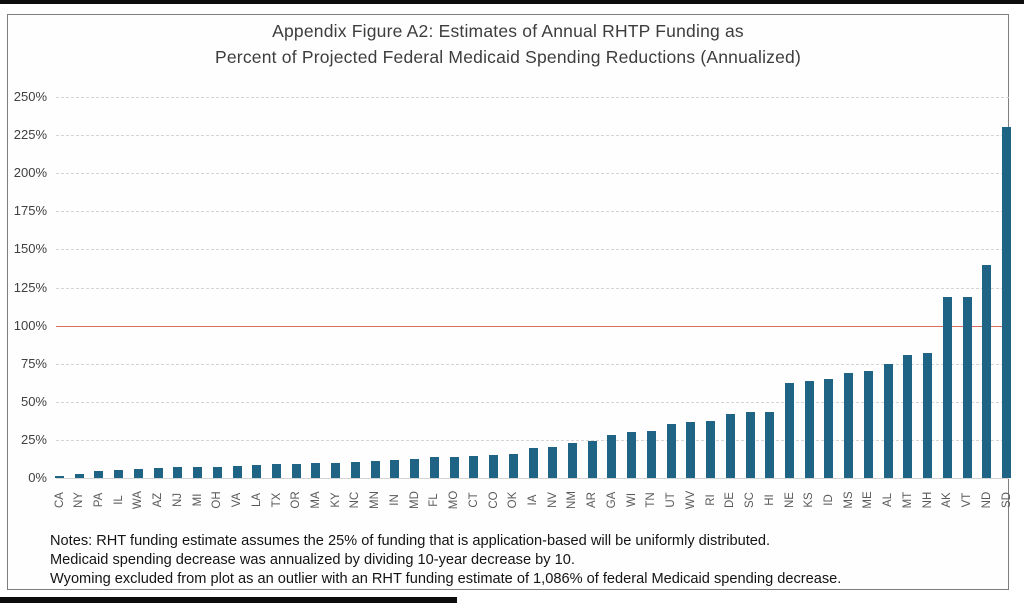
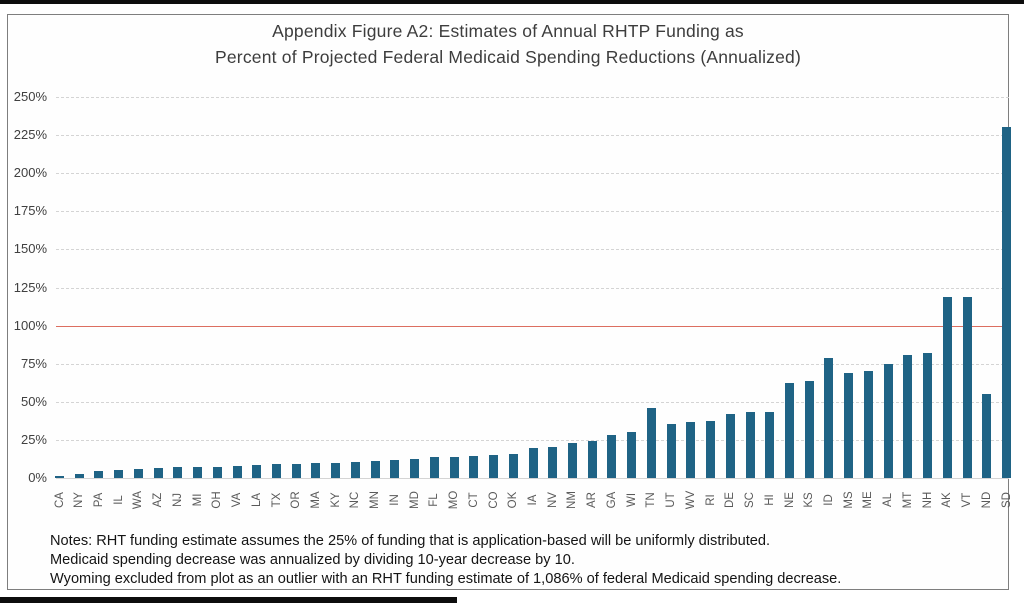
TN: 31% -> 46%
ID: 65% -> 79%
ND: 140% -> 55%
